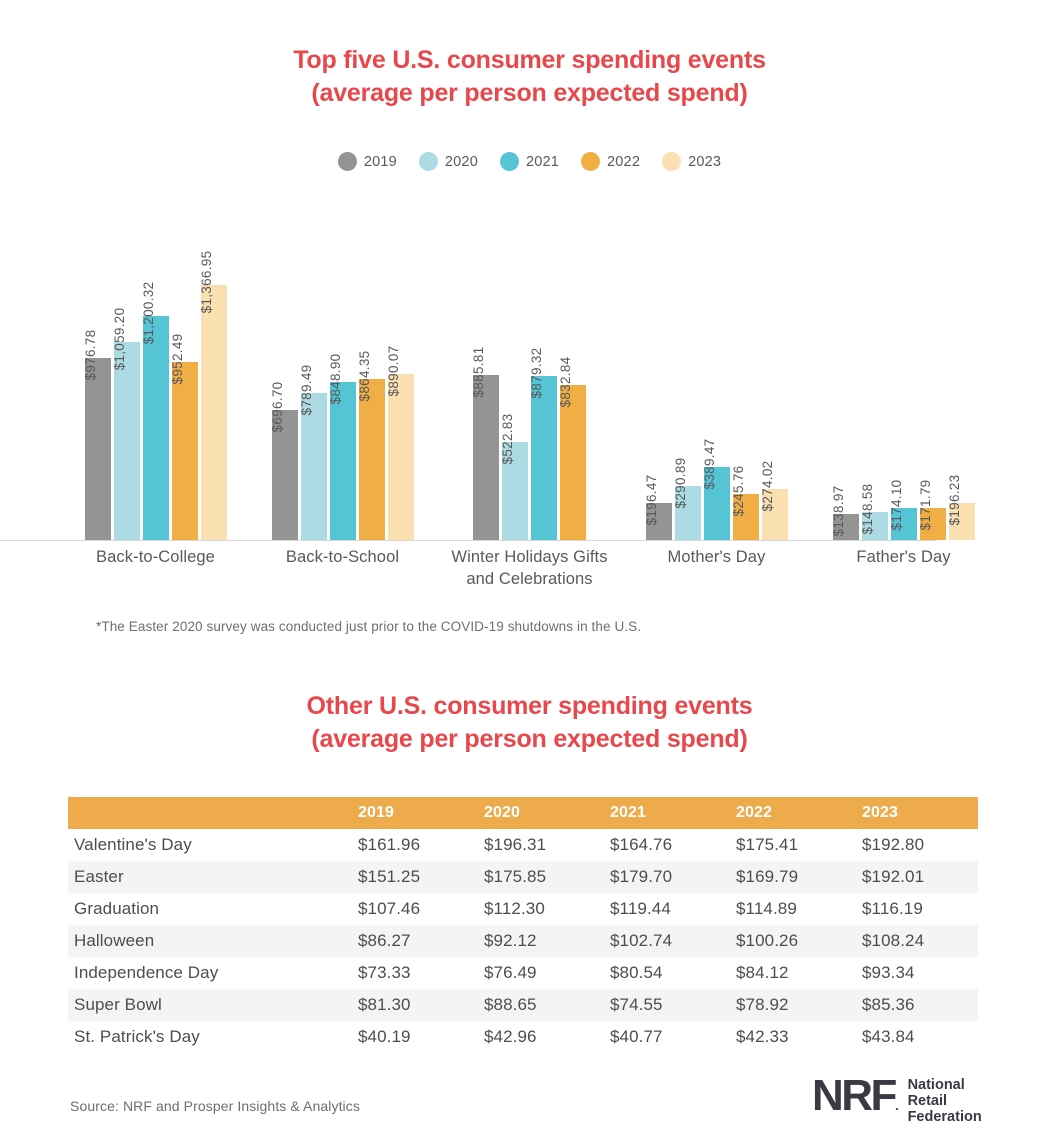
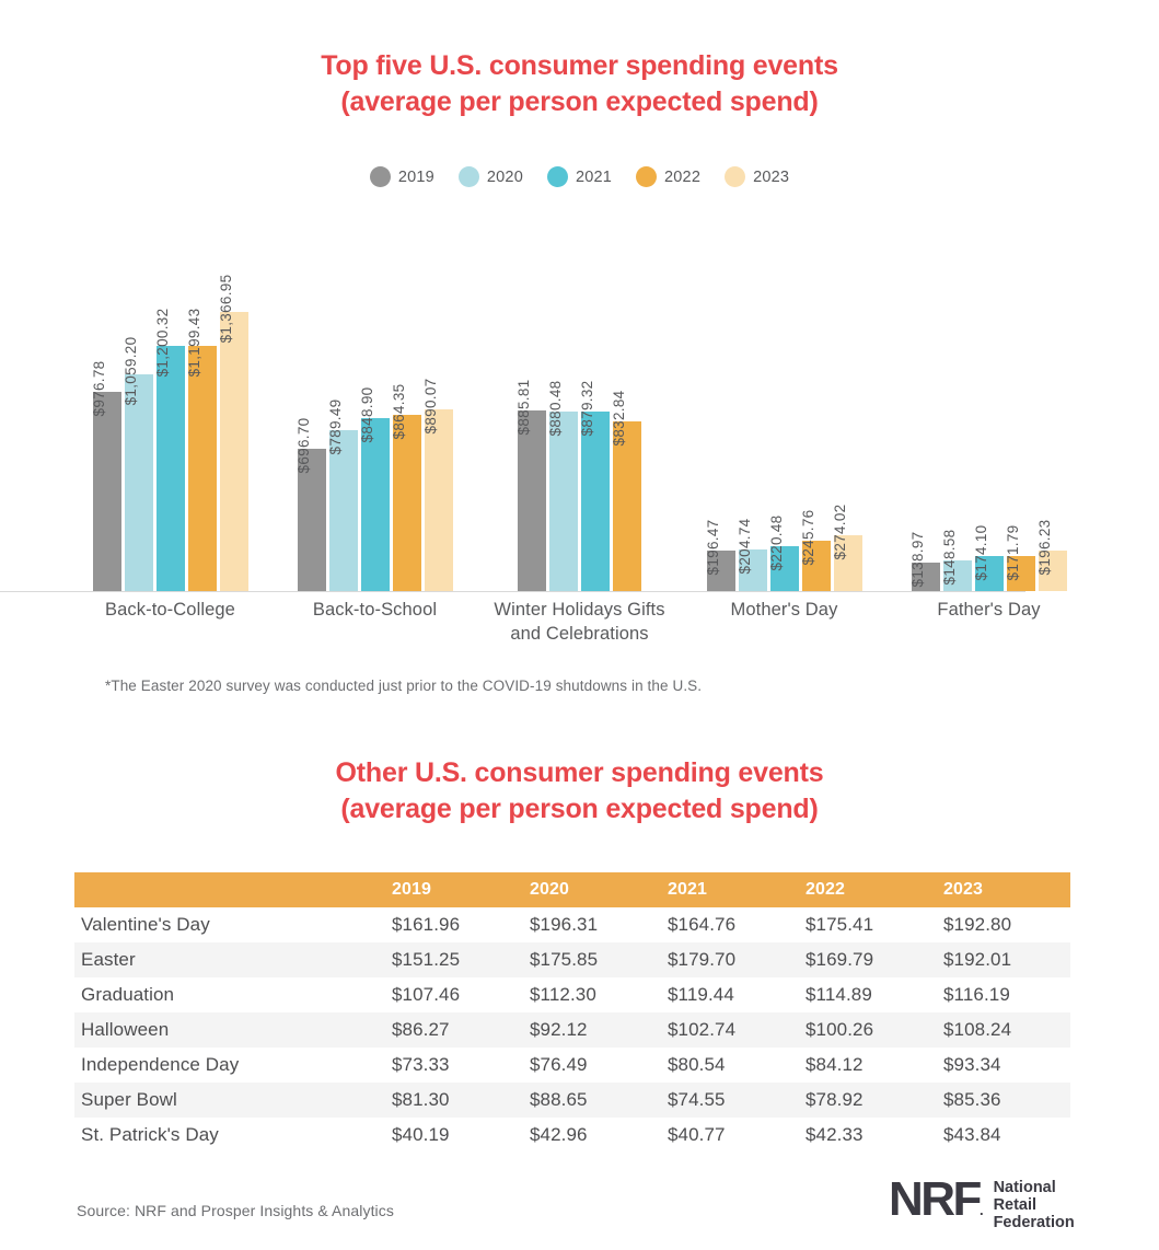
2022/Back-to-College: $952.49 -> $1,199.43
2020/Winter Holidays Gifts and Celebrations: $522.83 -> $880.48
2020/Mother's Day: $290.89 -> $204.74
2021/Mother's Day: $389.47 -> $220.48
